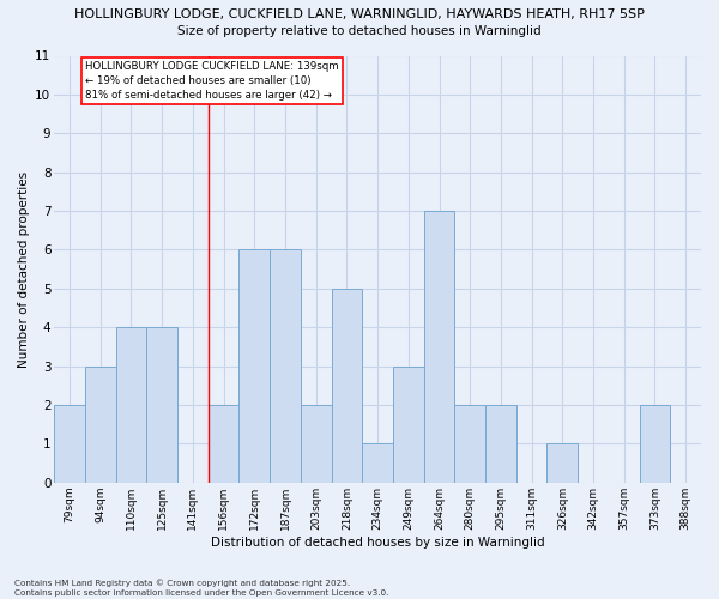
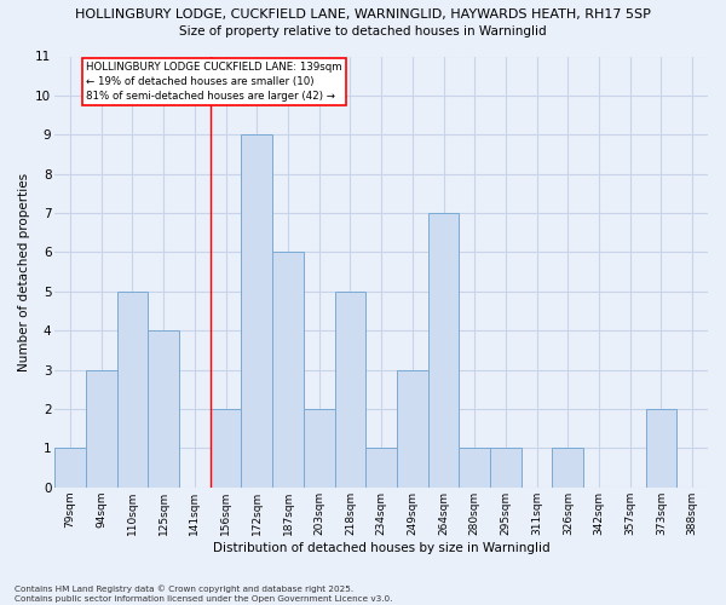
79sqm: 2 -> 1
110sqm: 4 -> 5
172sqm: 6 -> 9
280sqm: 2 -> 1
295sqm: 2 -> 1
